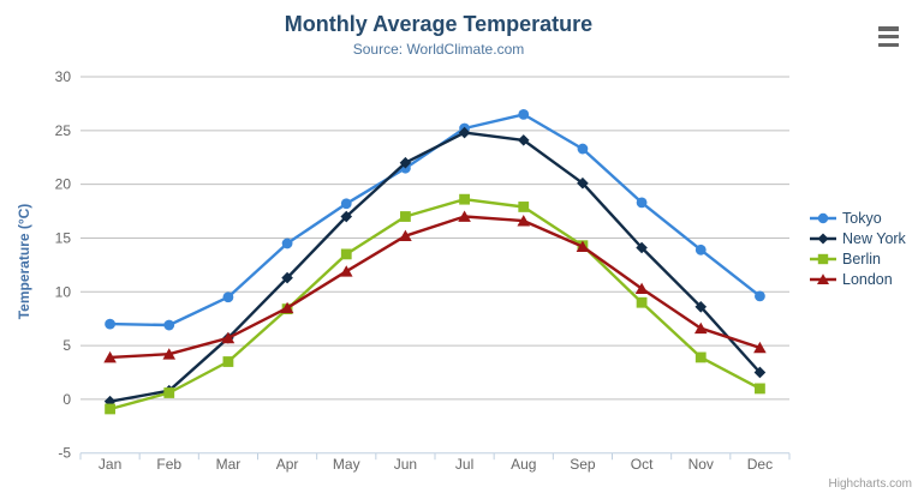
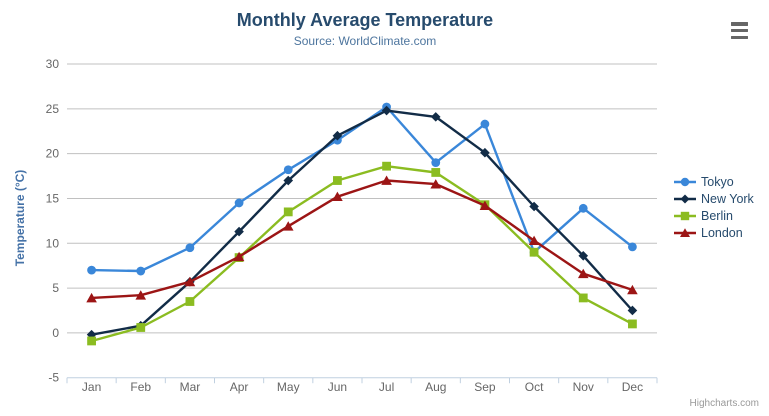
Tokyo/Aug: 26 -> 19
Tokyo/Oct: 18 -> 9
